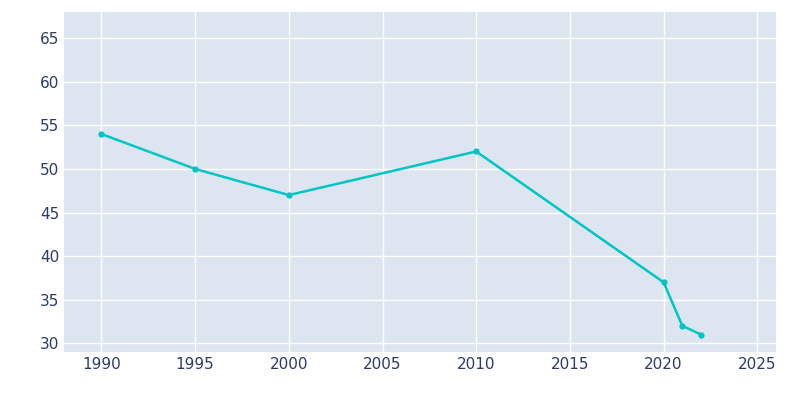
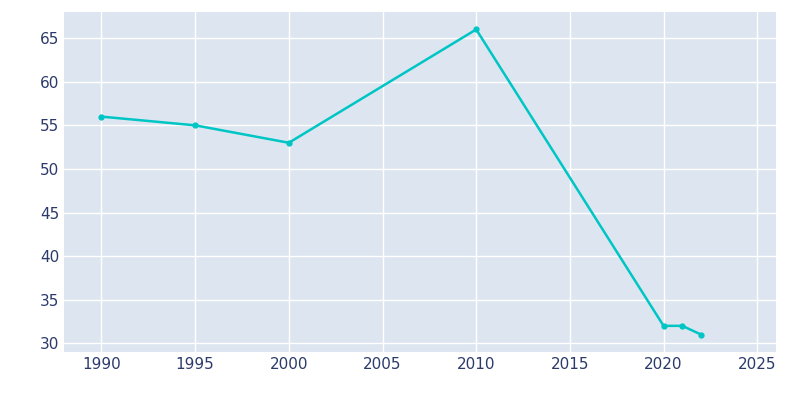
1990: 54 -> 56
1995: 50 -> 55
2000: 47 -> 53
2010: 52 -> 66
2020: 37 -> 32
